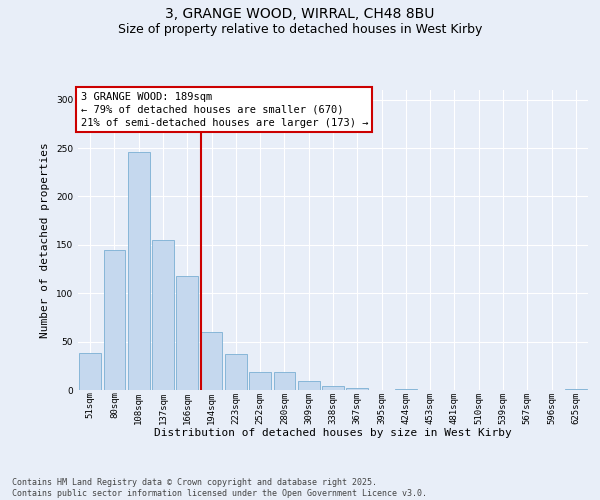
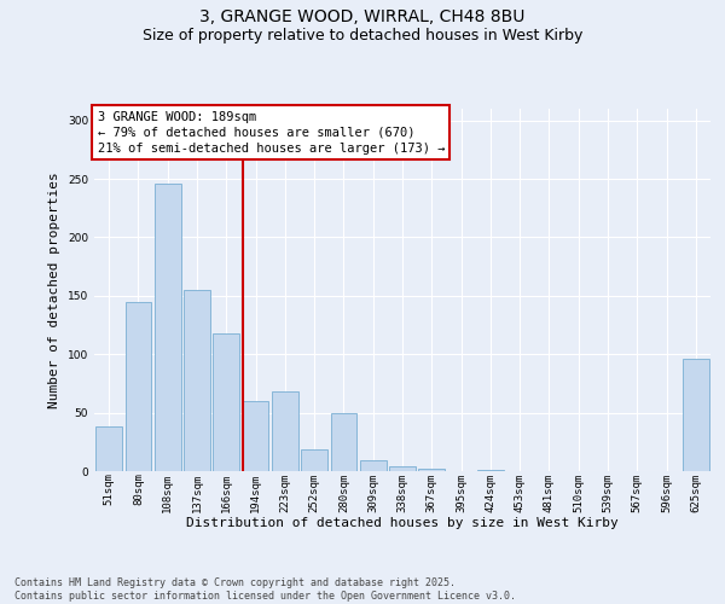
223sqm: 37 -> 68
280sqm: 19 -> 50
625sqm: 1 -> 96
